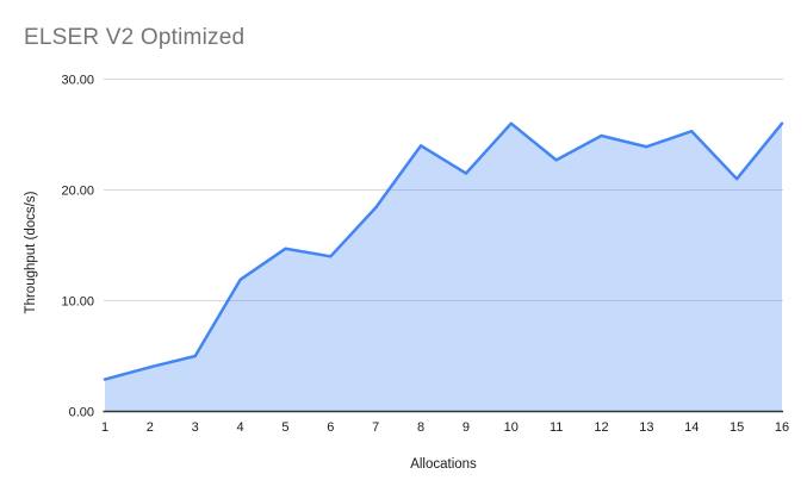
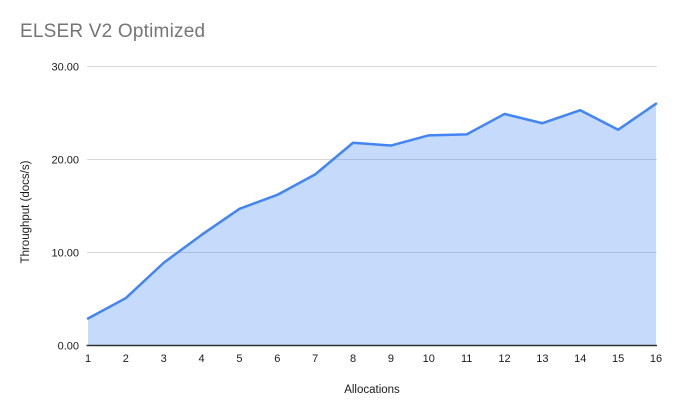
2: 4 -> 5
3: 5 -> 9
6: 14 -> 16
8: 24 -> 22
10: 26 -> 23
15: 21 -> 23
